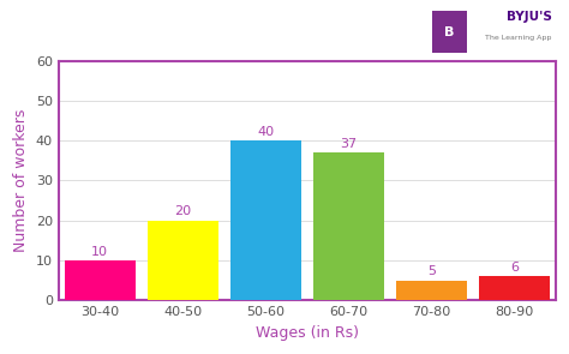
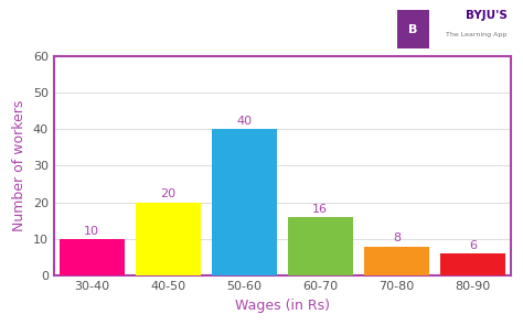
60-70: 37 -> 16
70-80: 5 -> 8
